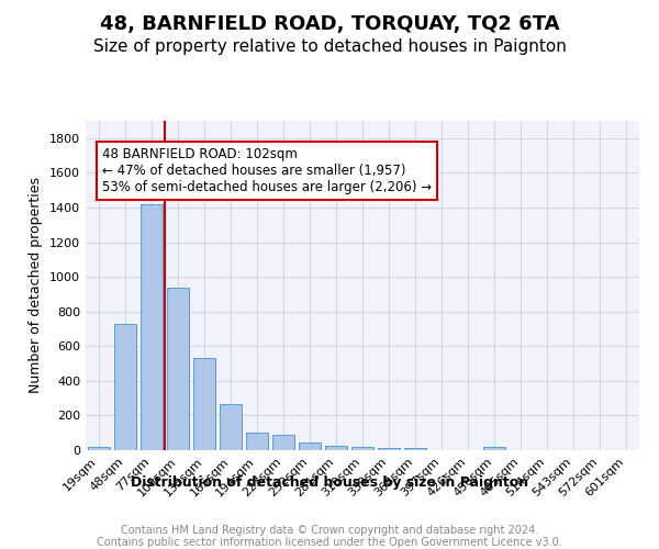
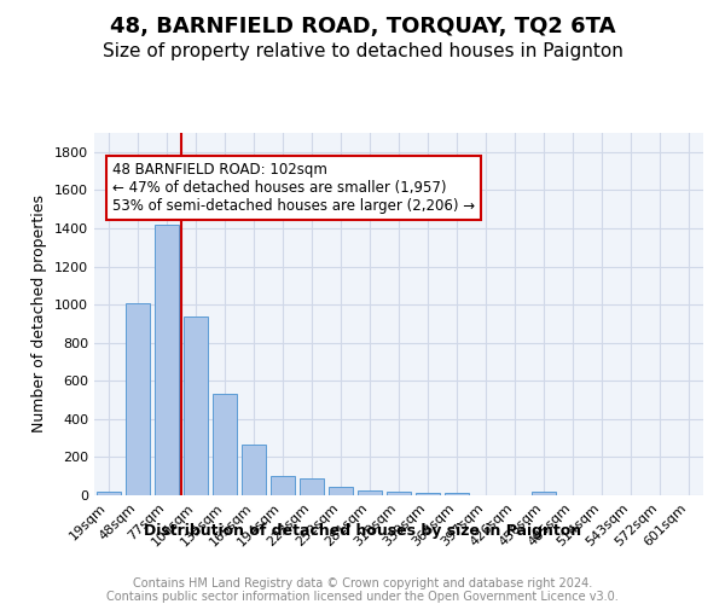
48sqm: 730 -> 1010
